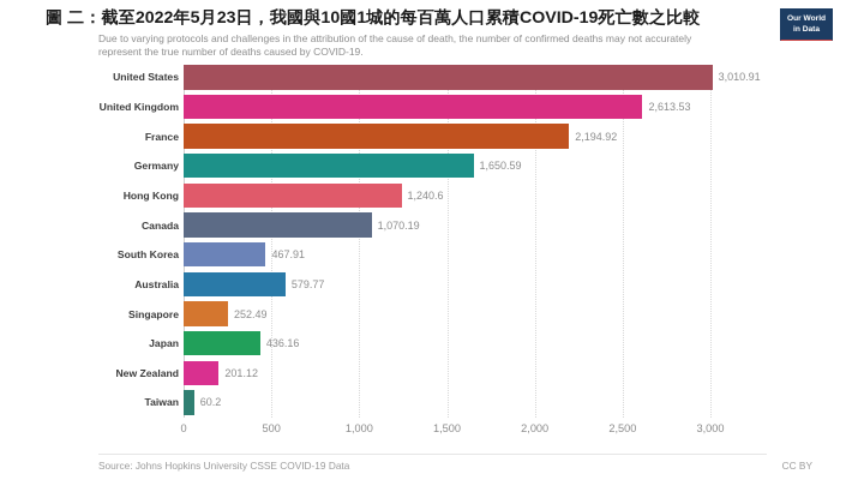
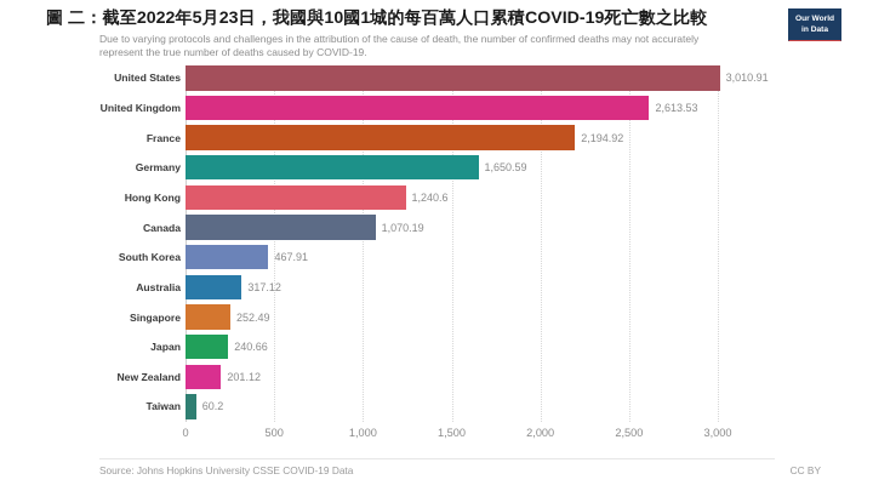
Australia: 579.77 -> 317.12
Japan: 436.16 -> 240.66
